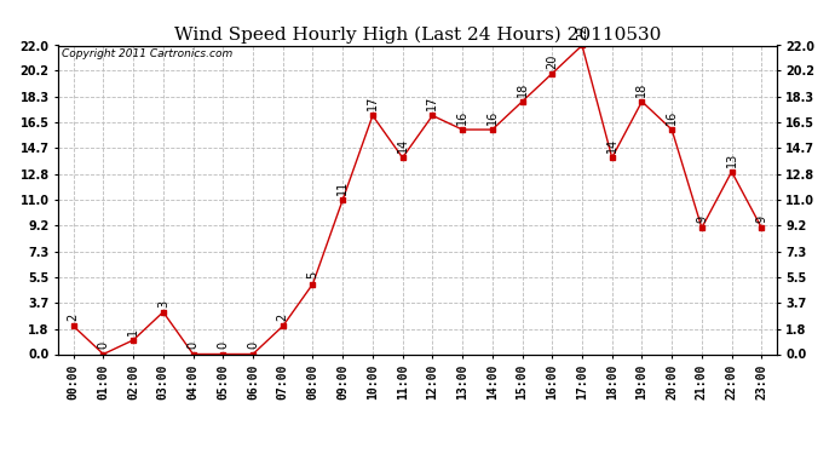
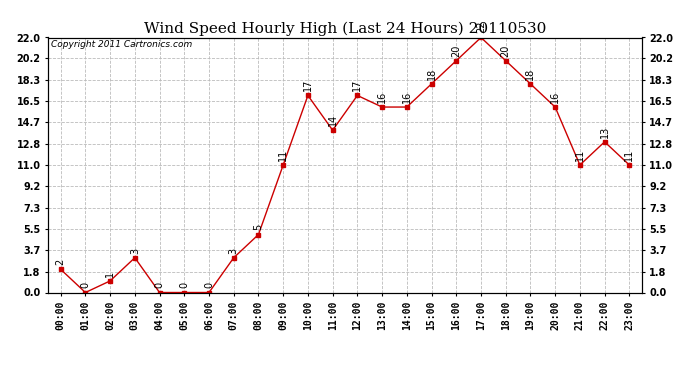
07:00: 2 -> 3
18:00: 14 -> 20
21:00: 9 -> 11
23:00: 9 -> 11
